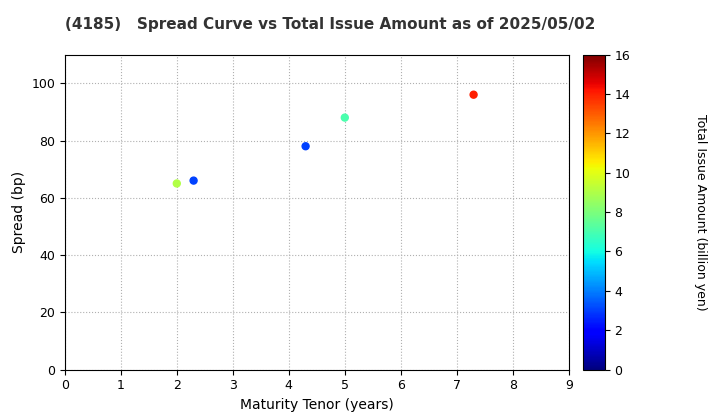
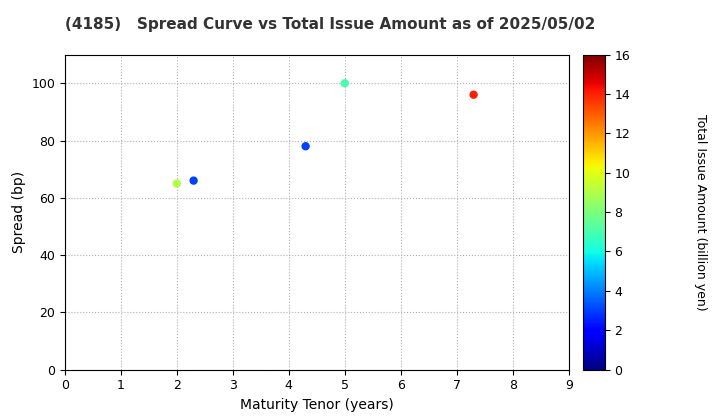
5: 88 -> 100
